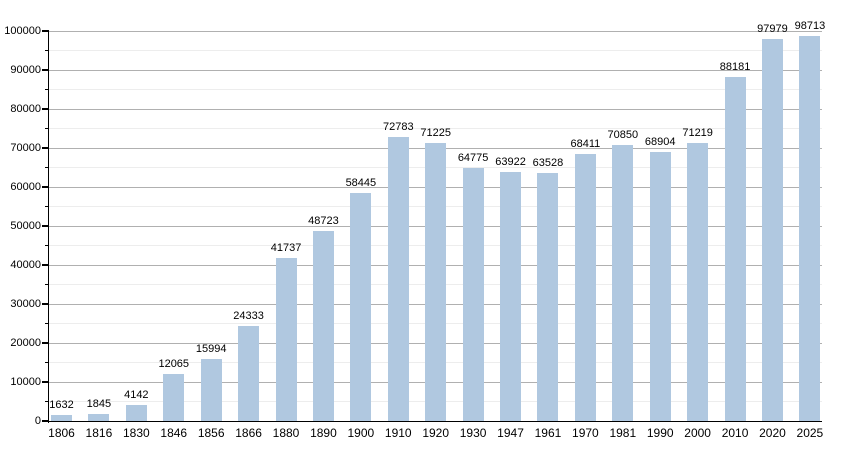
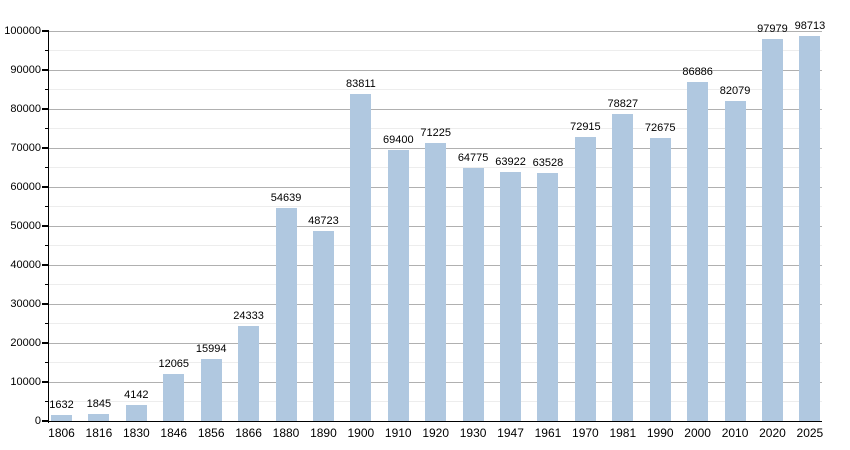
1880: 41737 -> 54639
1900: 58445 -> 83811
1910: 72783 -> 69400
1970: 68411 -> 72915
1981: 70850 -> 78827
1990: 68904 -> 72675
2000: 71219 -> 86886
2010: 88181 -> 82079
